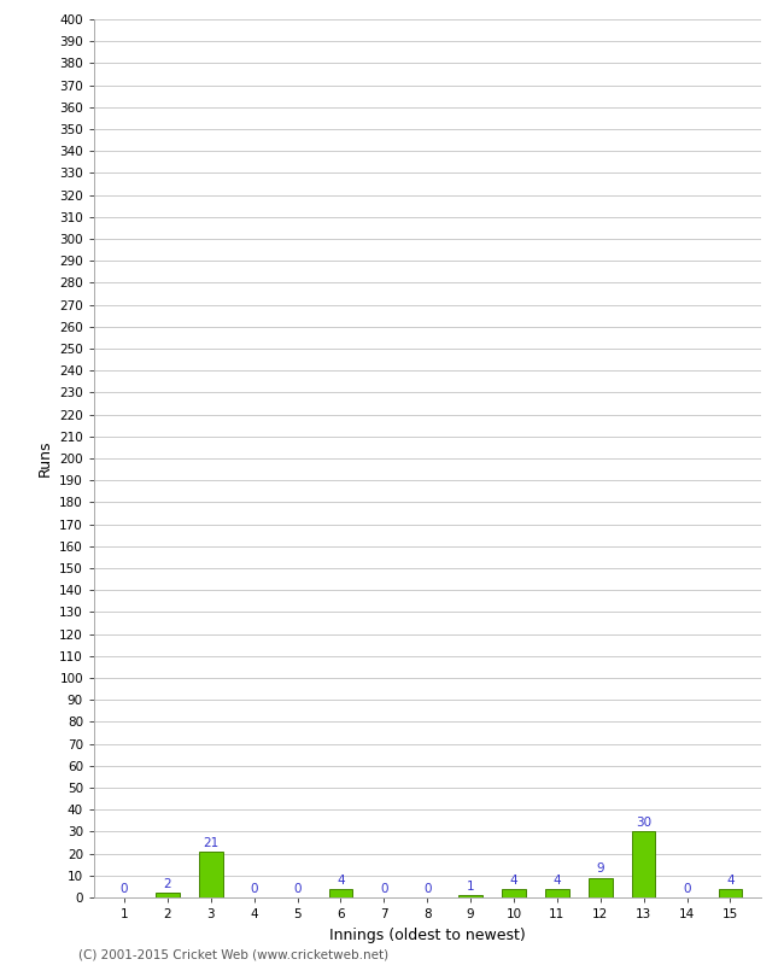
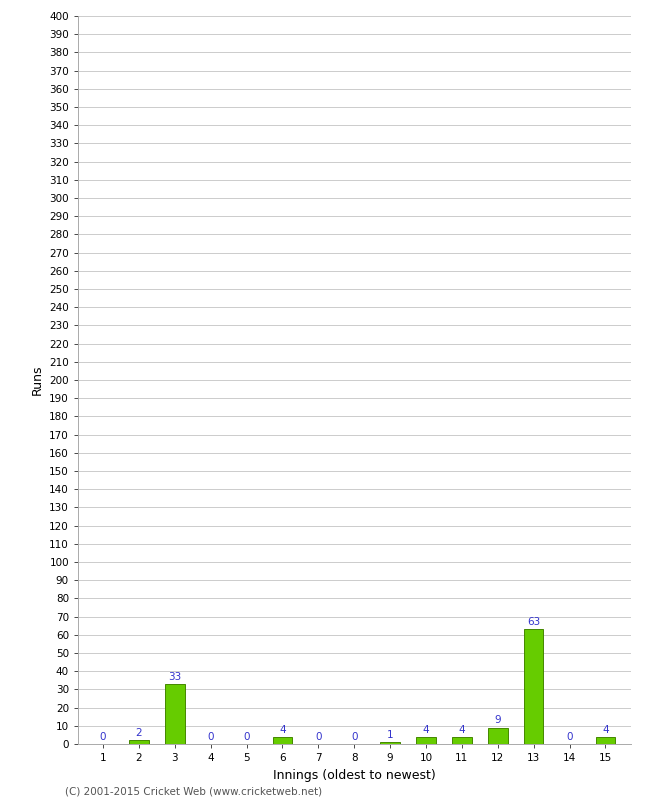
3: 21 -> 33
13: 30 -> 63
